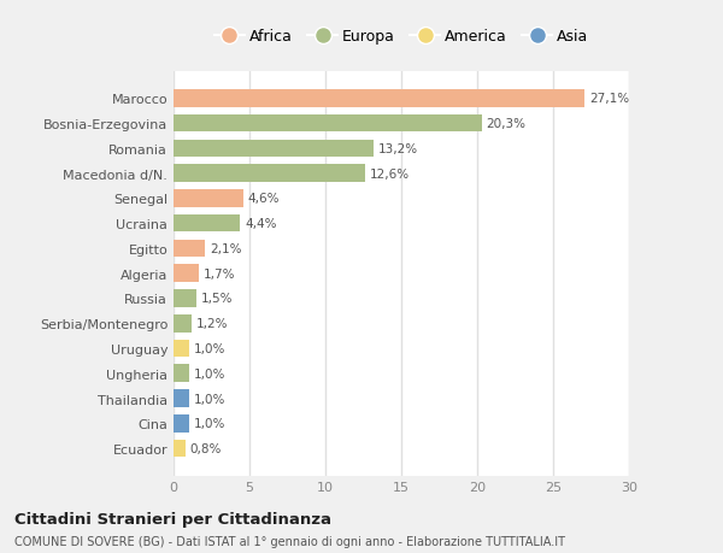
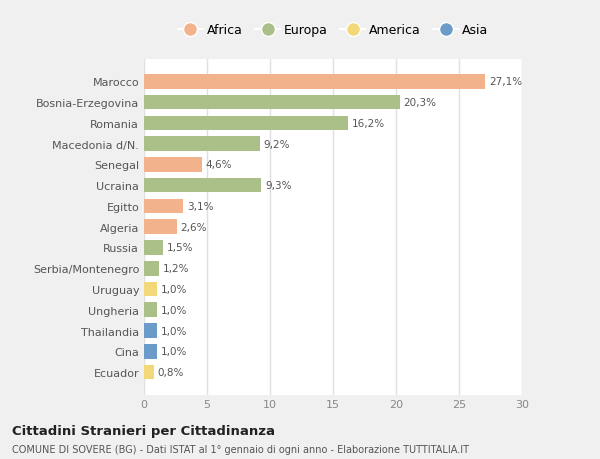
Romania: 13,2% -> 16,2%
Macedonia d/N.: 12,6% -> 9,2%
Ucraina: 4,4% -> 9,3%
Egitto: 2,1% -> 3,1%
Algeria: 1,7% -> 2,6%
